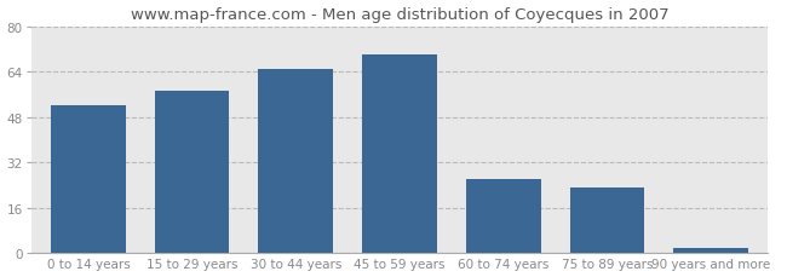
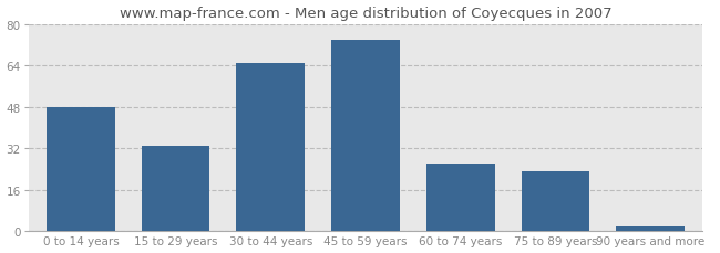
0 to 14 years: 52 -> 48
15 to 29 years: 57 -> 33
45 to 59 years: 70 -> 74
